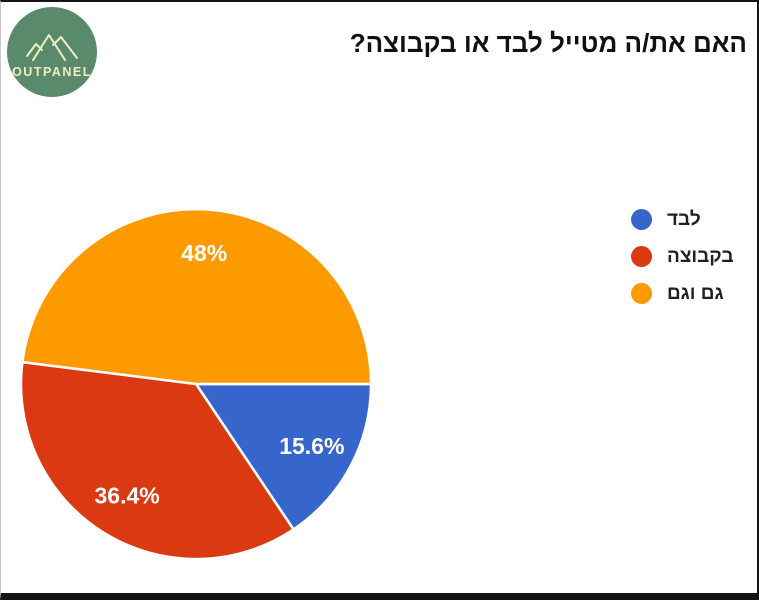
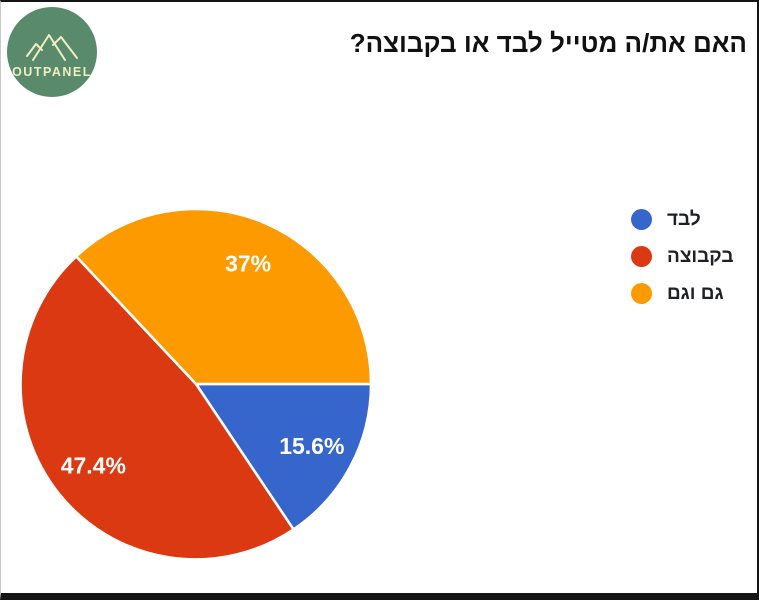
בקבוצה: 36.4% -> 47.4%
גם וגם: 48% -> 37%
